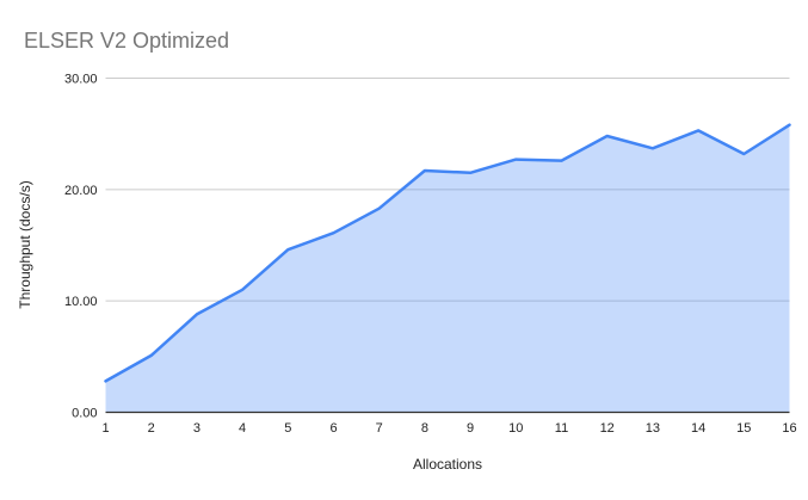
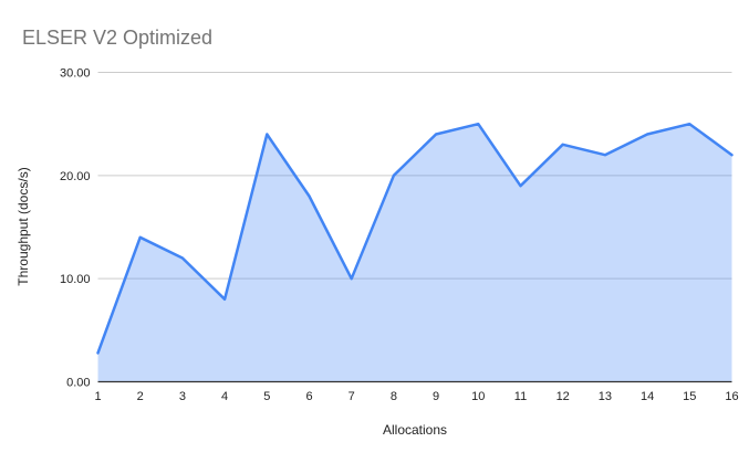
2: 5 -> 14
3: 9 -> 12
4: 11 -> 8
5: 15 -> 24
6: 16 -> 18
7: 18 -> 10
8: 22 -> 20
9: 22 -> 24
10: 23 -> 25
11: 23 -> 19
12: 25 -> 23
13: 24 -> 22
14: 25 -> 24
15: 23 -> 25
16: 26 -> 22
